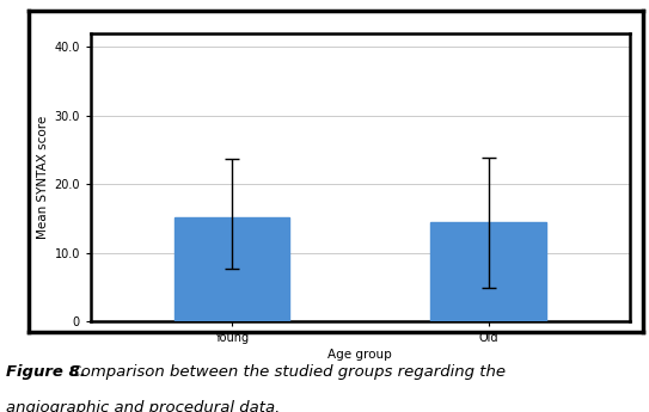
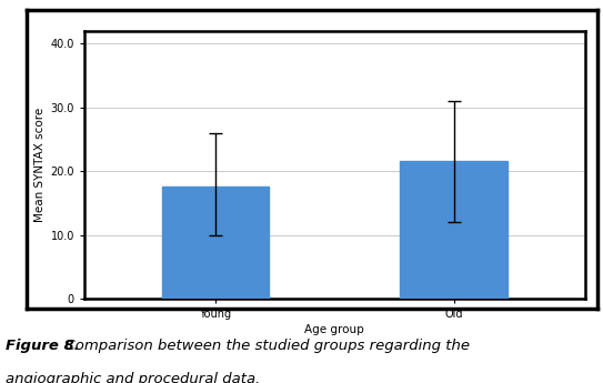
Young: 15.2 -> 17.5
Old: 14.4 -> 21.5
